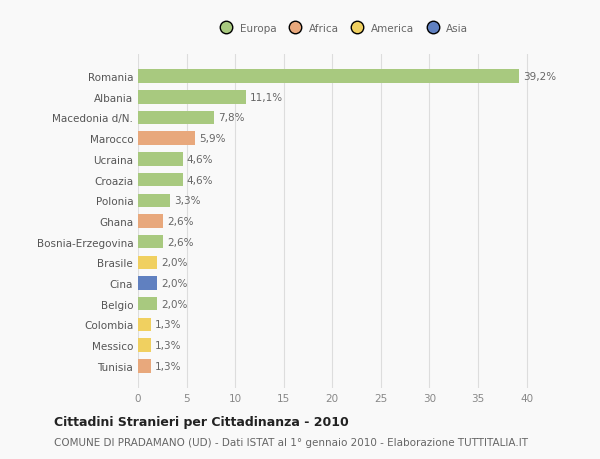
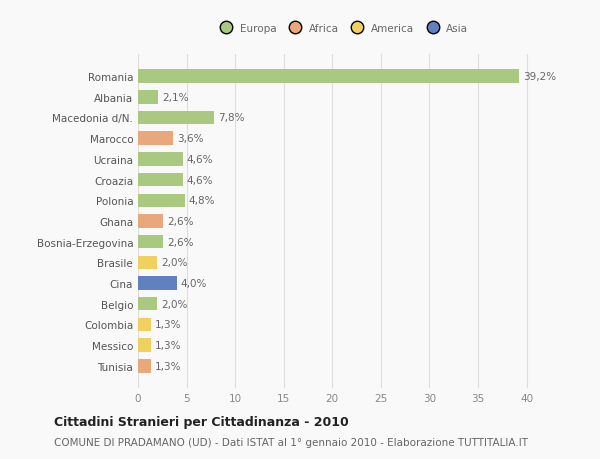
Albania: 11,1% -> 2,1%
Marocco: 5,9% -> 3,6%
Polonia: 3,3% -> 4,8%
Cina: 2,0% -> 4,0%
